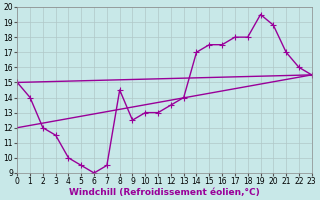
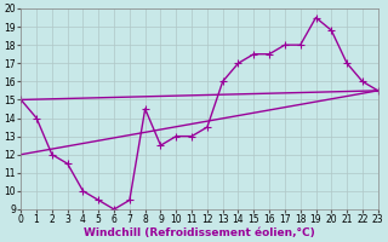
13: 14.0 -> 16.0
